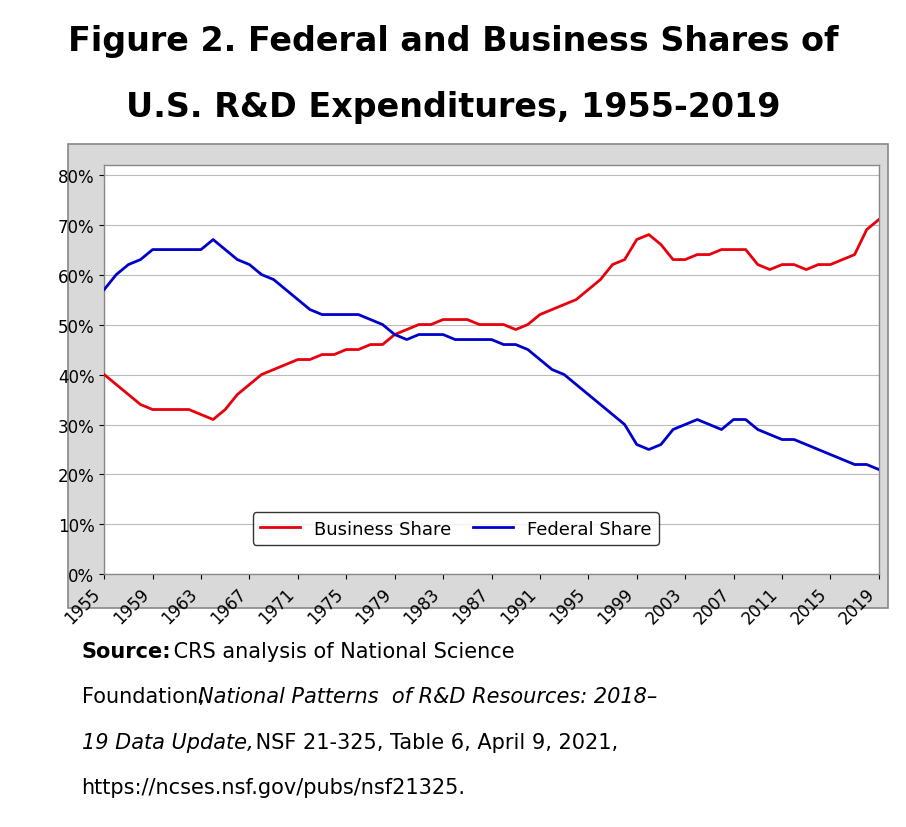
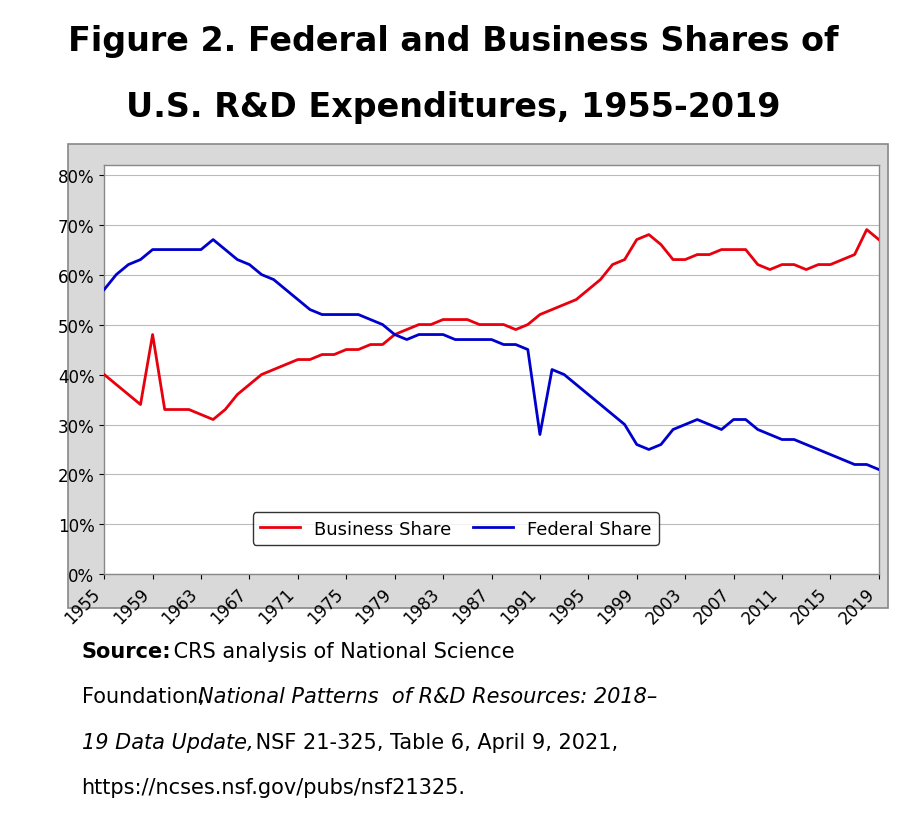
Business Share/1959: 33% -> 48%
Federal Share/1991: 43% -> 28%
Business Share/2019: 71% -> 67%
